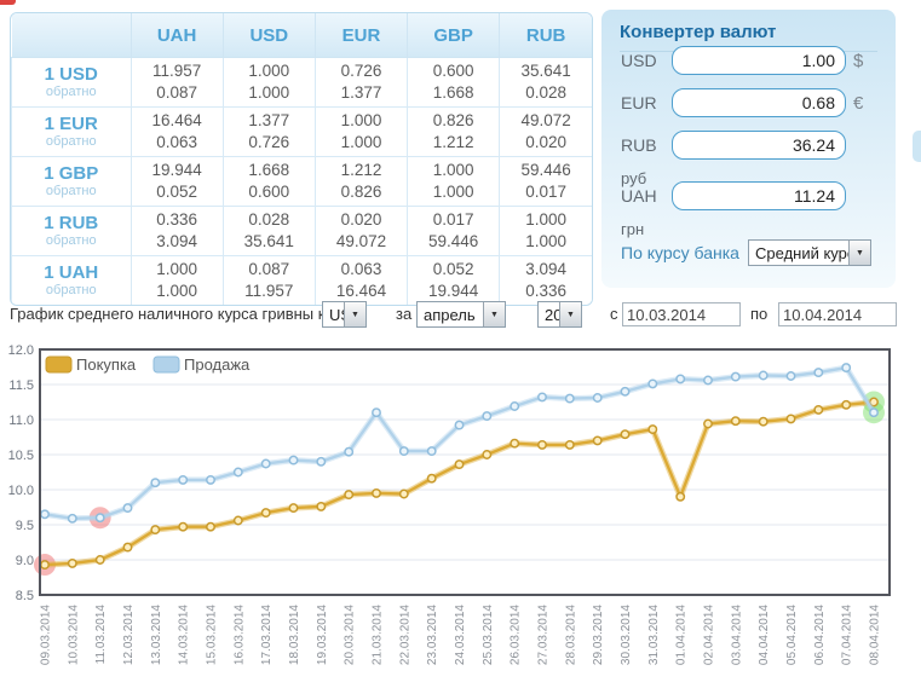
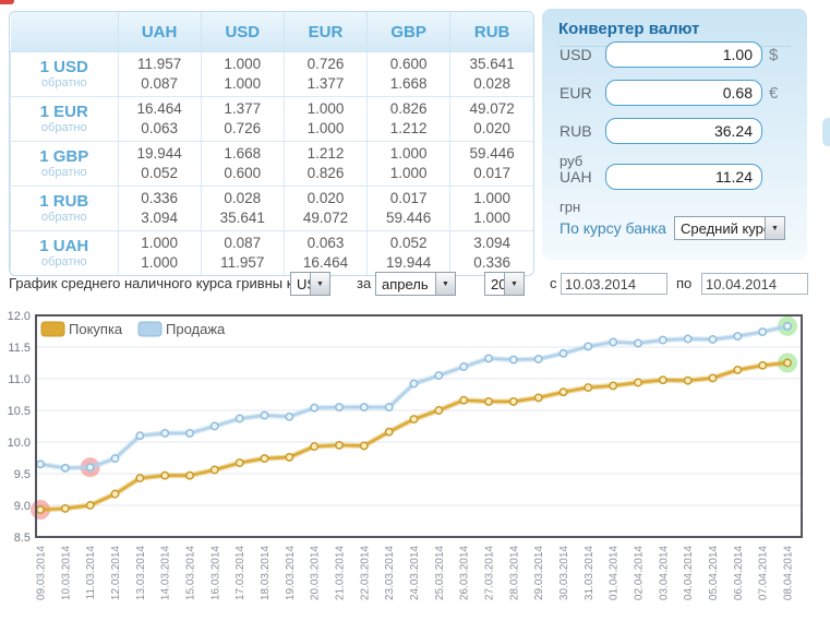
Продажа/21.03.2014: 11.1 -> 10.6
Покупка/01.04.2014: 9.9 -> 10.9
Продажа/08.04.2014: 11.1 -> 11.8
